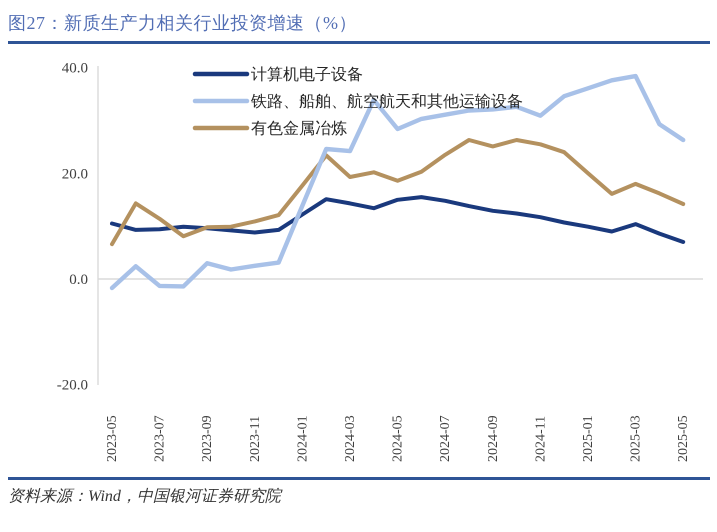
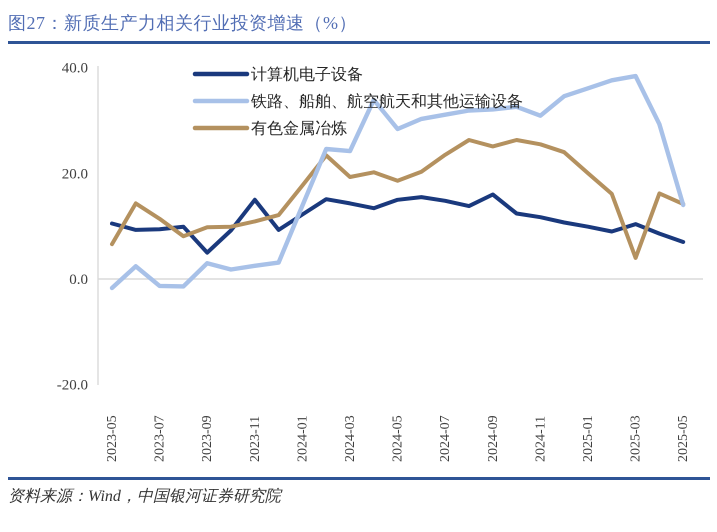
计算机电子设备/2023-09: 10 -> 5
计算机电子设备/2023-11: 9 -> 15
计算机电子设备/2024-09: 13 -> 16
有色金属冶炼/2025-03: 18 -> 4
铁路、船舶、航空航天和其他运输设备/2025-05: 26 -> 14
